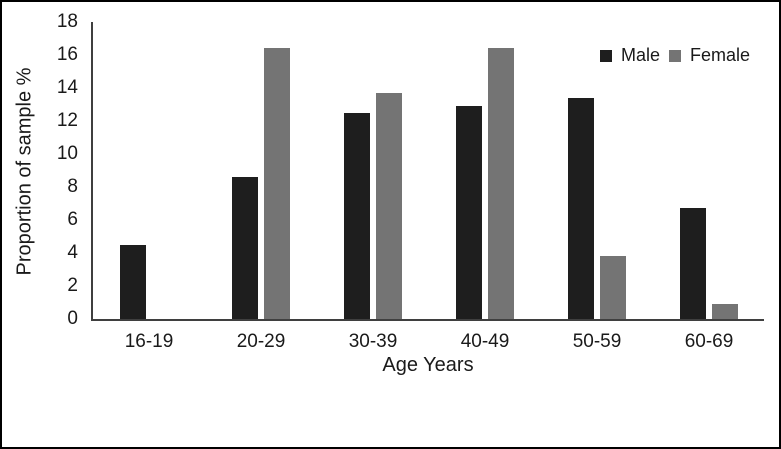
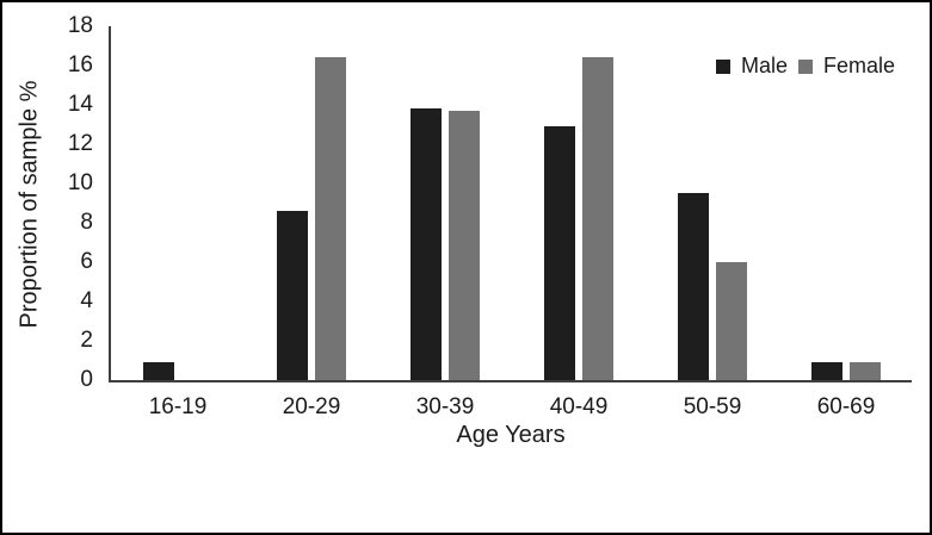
Male/16-19: 4.5 -> 0.9
Male/30-39: 12.5 -> 13.8
Male/50-59: 13.4 -> 9.5
Female/50-59: 3.8 -> 6.0
Male/60-69: 6.7 -> 0.9
